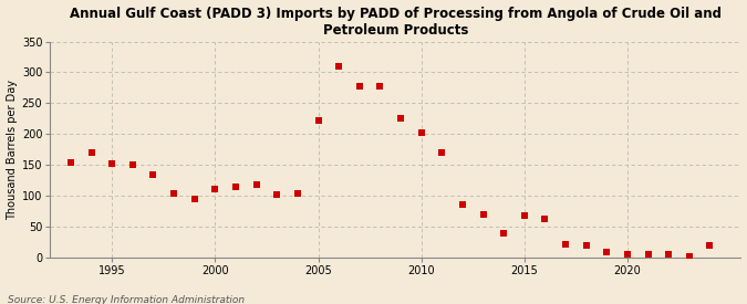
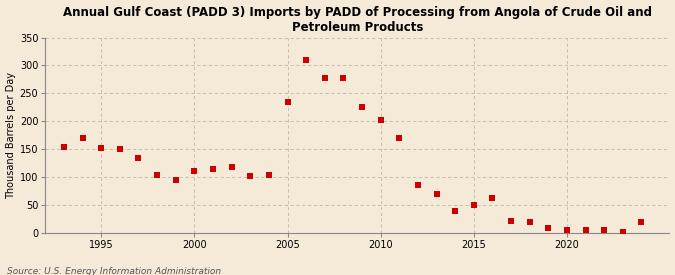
2005: 222 -> 235
2015: 68 -> 50
